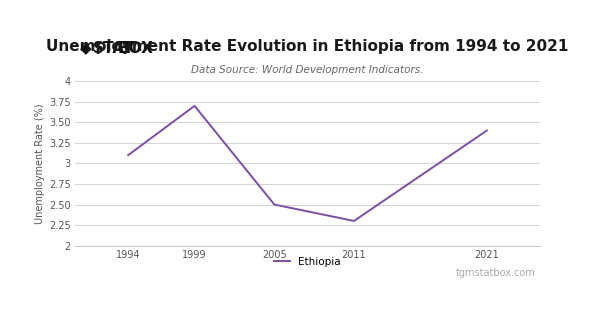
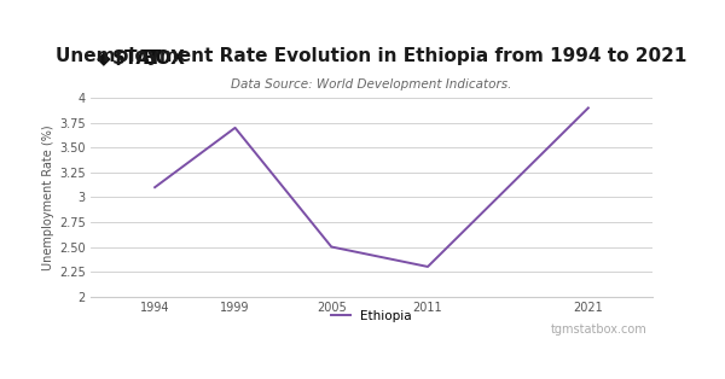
2021: 3.4 -> 3.9
